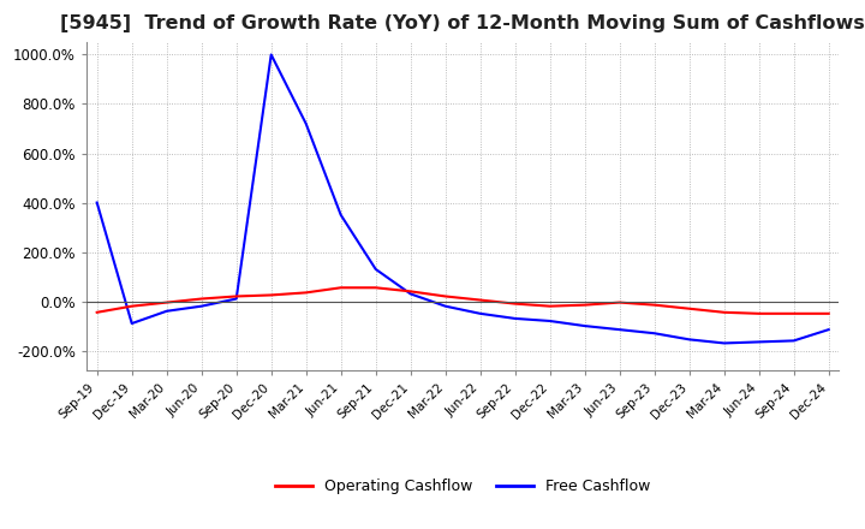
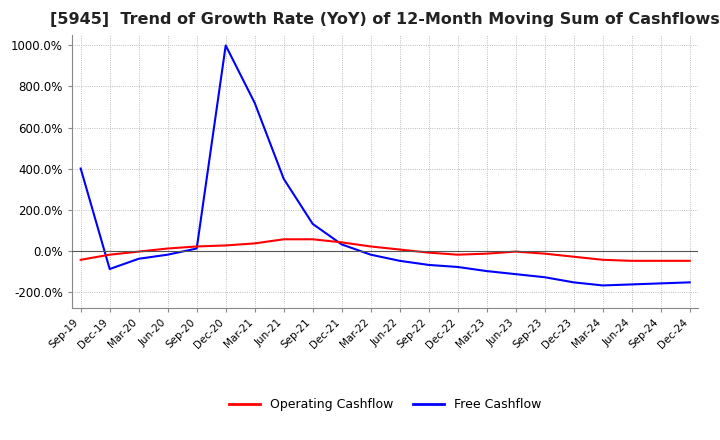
Free Cashflow/Dec-24: -115% -> -155%
